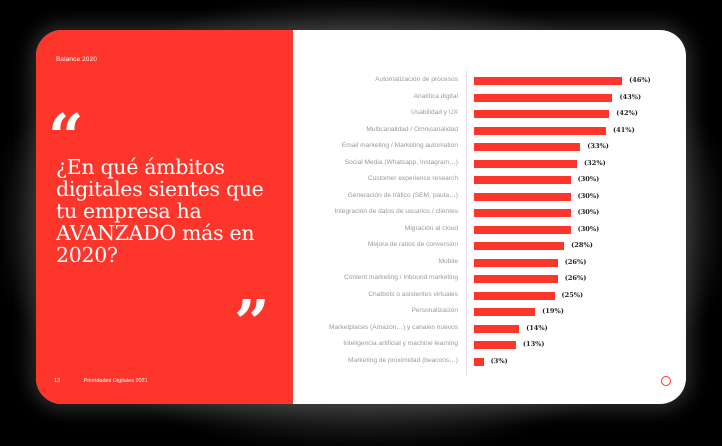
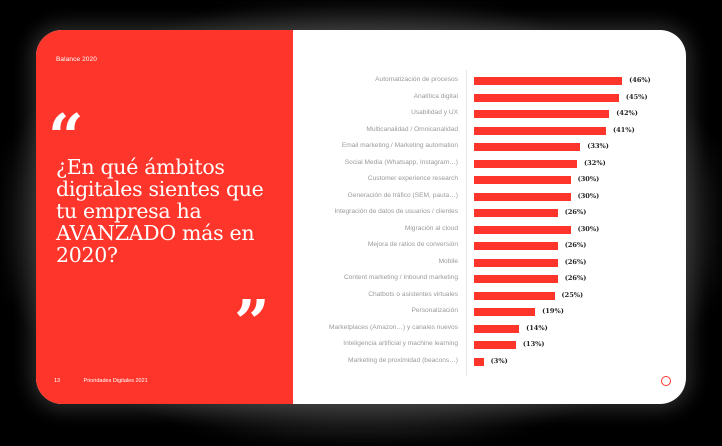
Analítica digital: 43% -> 45%
Integración de datos de usuarios / clientes: 30% -> 26%
Mejora de ratios de conversión: 28% -> 26%
